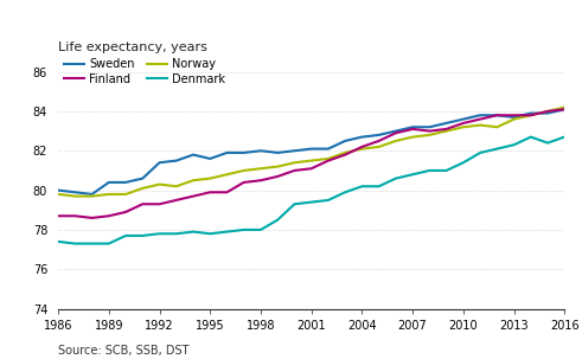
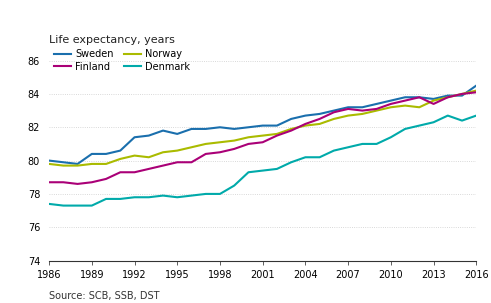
Finland/2013: 83.8 -> 83.4
Sweden/2016: 84.1 -> 84.5
